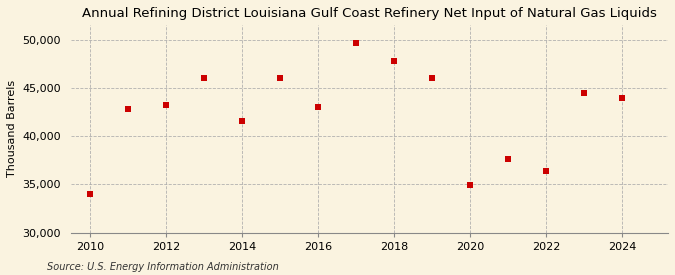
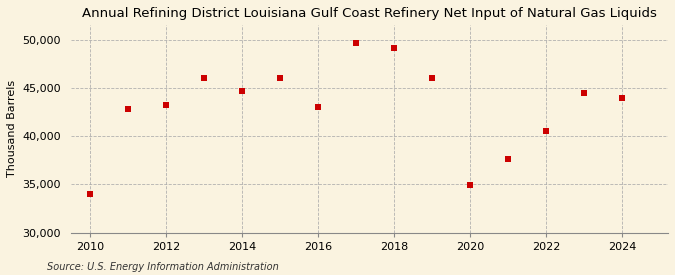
2014: 41,600 -> 44,700
2018: 47,800 -> 49,100
2022: 36,400 -> 40,500
